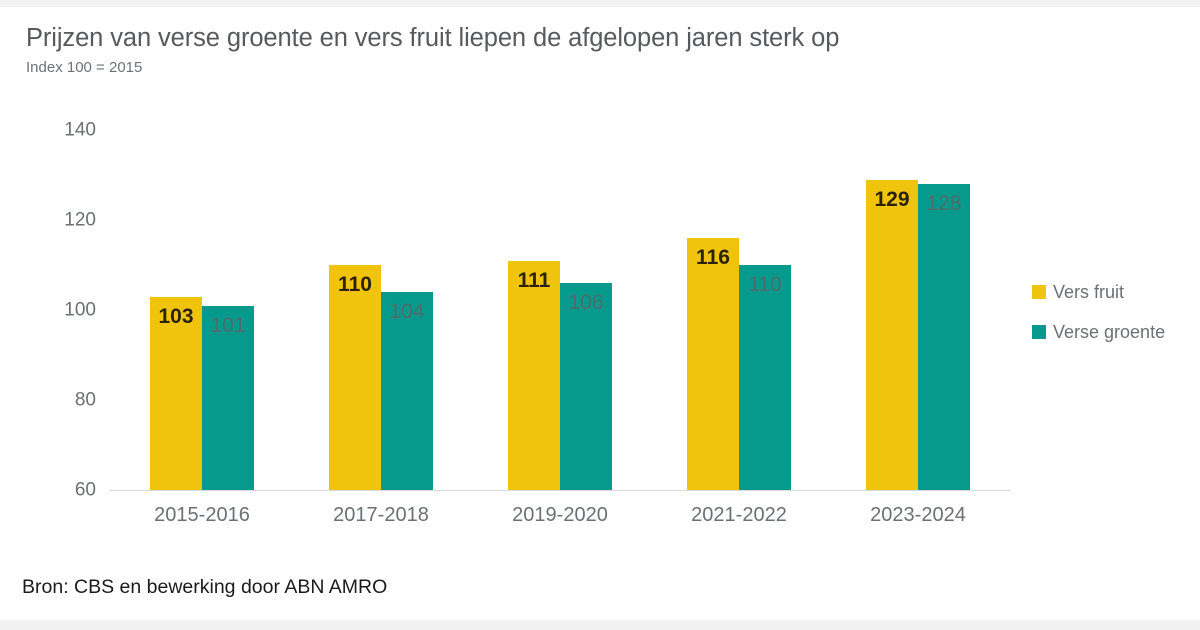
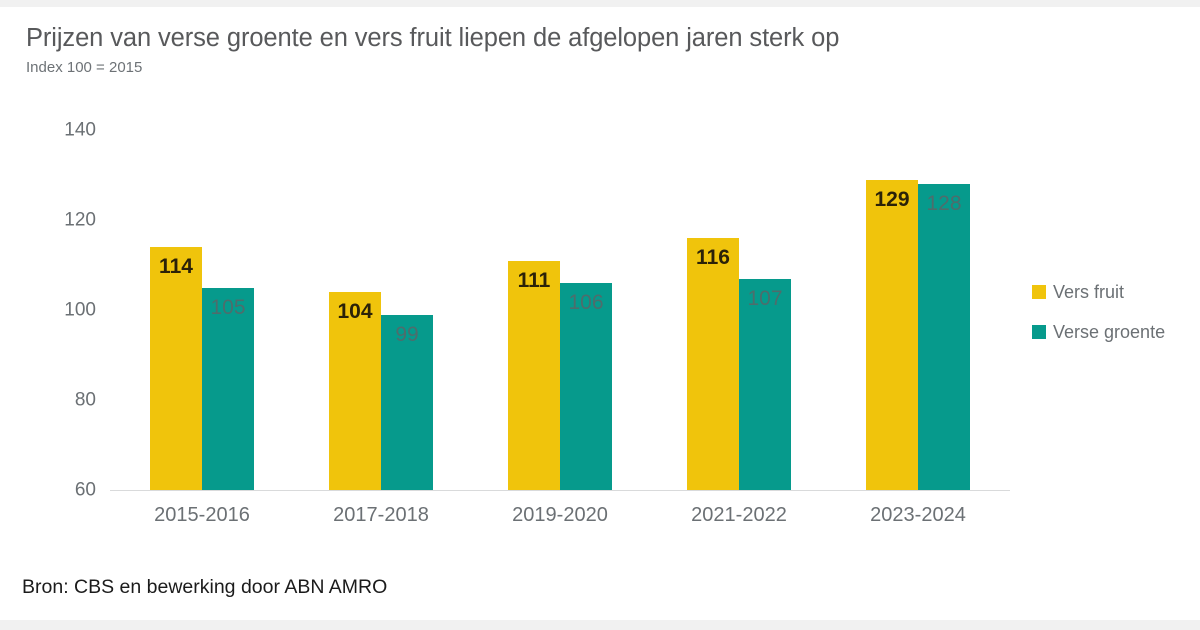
Vers fruit/2015-2016: 103 -> 114
Verse groente/2015-2016: 101 -> 105
Vers fruit/2017-2018: 110 -> 104
Verse groente/2017-2018: 104 -> 99
Verse groente/2021-2022: 110 -> 107
